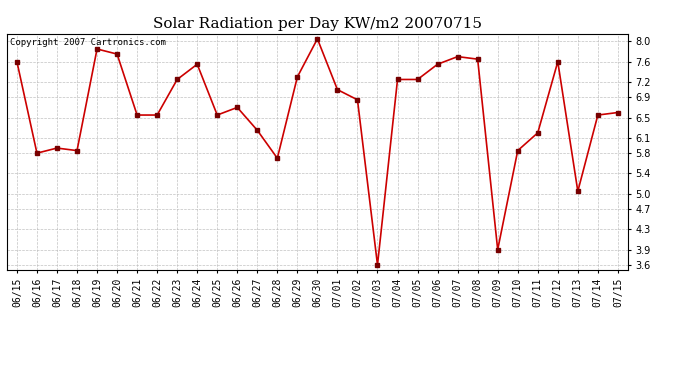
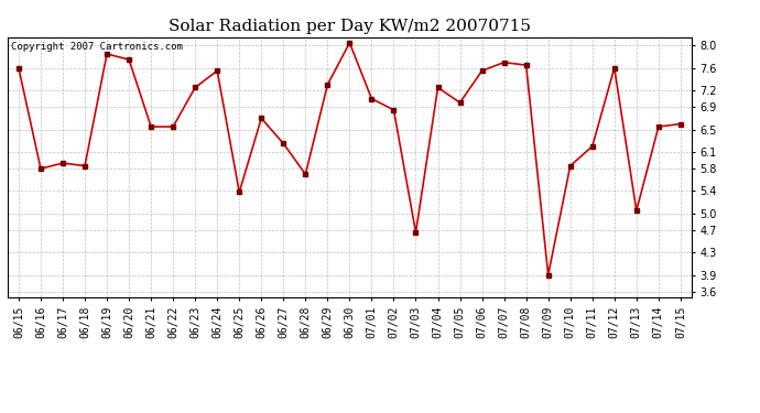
06/25: 6.55 -> 5.38
07/03: 3.60 -> 4.66
07/05: 7.25 -> 6.98
